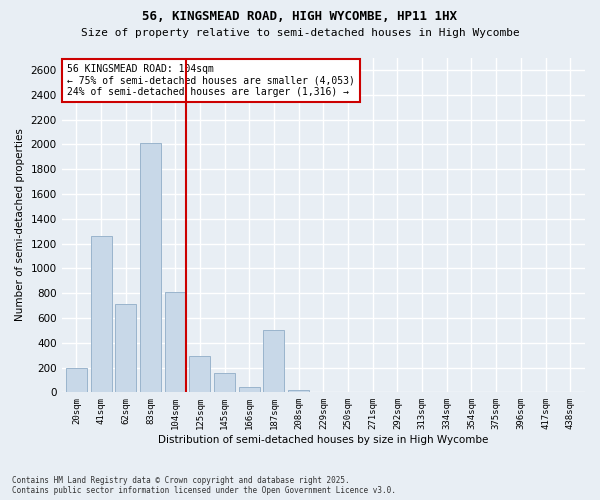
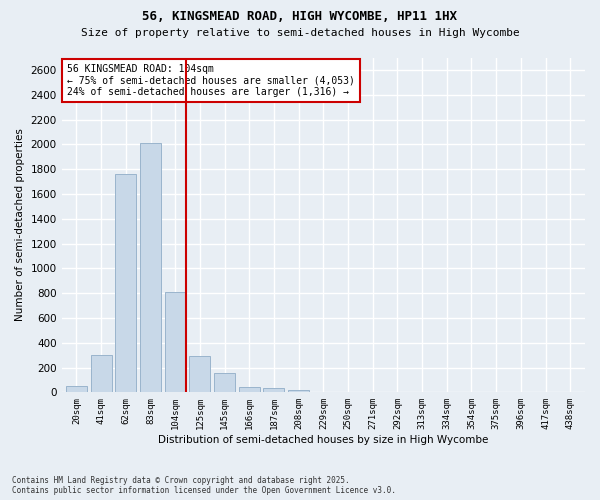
20sqm: 200 -> 50
41sqm: 1260 -> 300
62sqm: 710 -> 1760
187sqm: 500 -> 40
